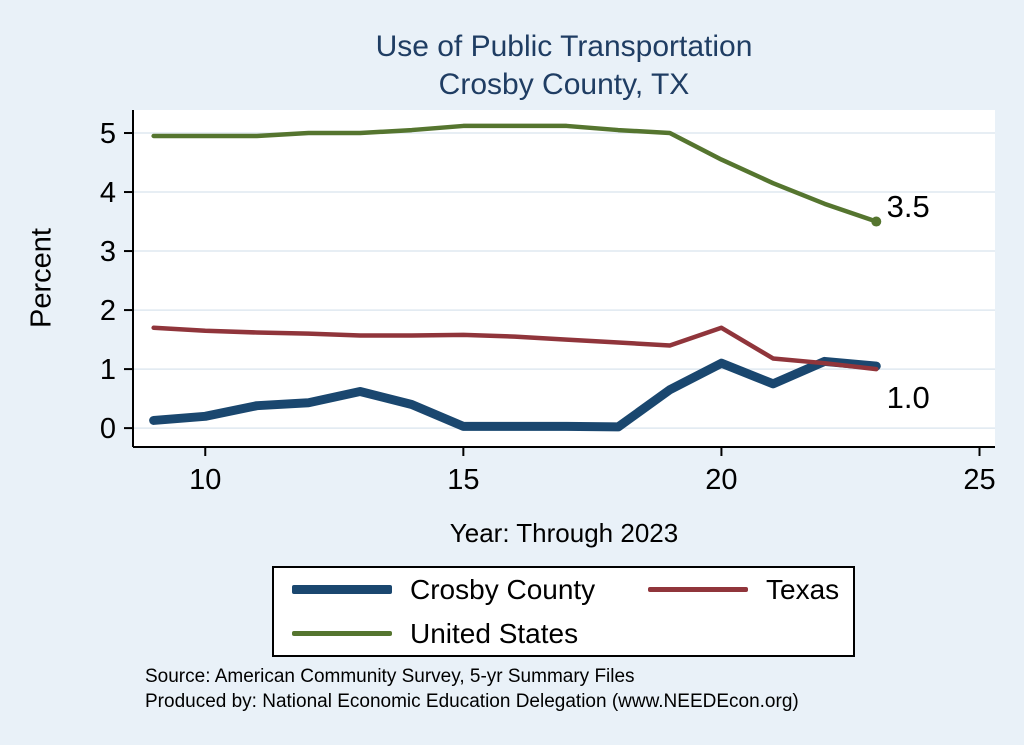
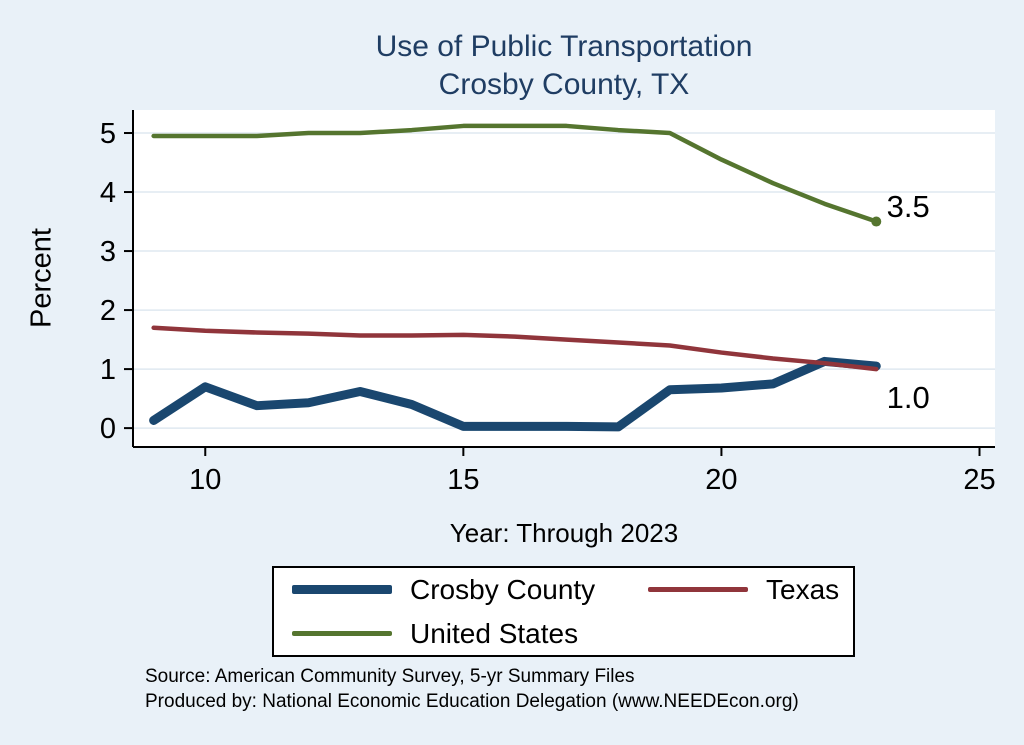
Crosby County/10: 0.2 -> 0.7
Crosby County/20: 1.1 -> 0.7
Texas/20: 1.7 -> 1.3
